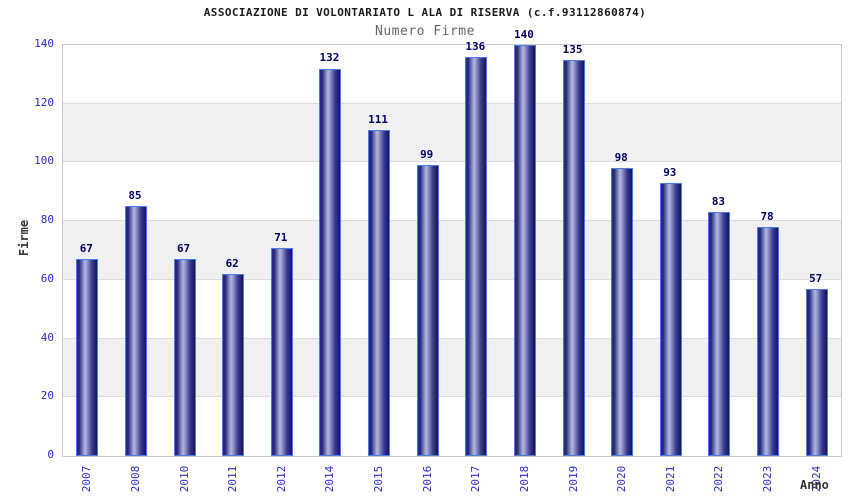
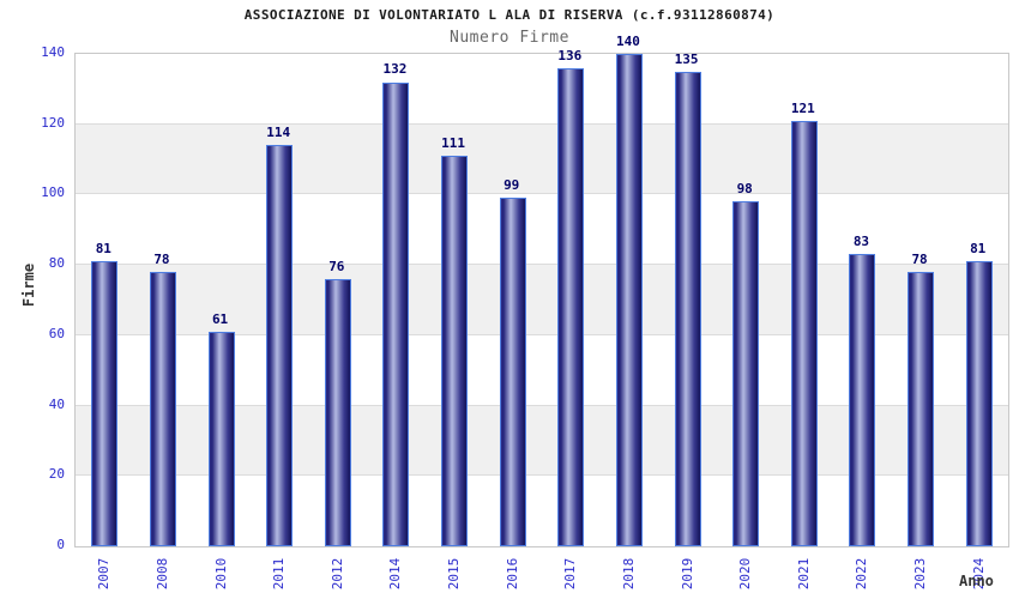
2007: 67 -> 81
2008: 85 -> 78
2010: 67 -> 61
2011: 62 -> 114
2012: 71 -> 76
2021: 93 -> 121
2024: 57 -> 81
